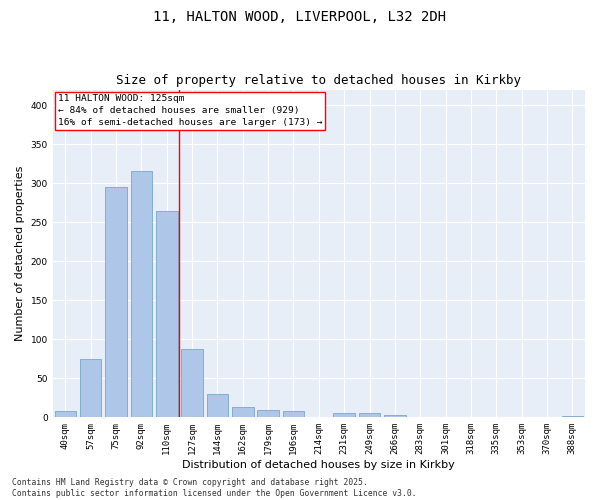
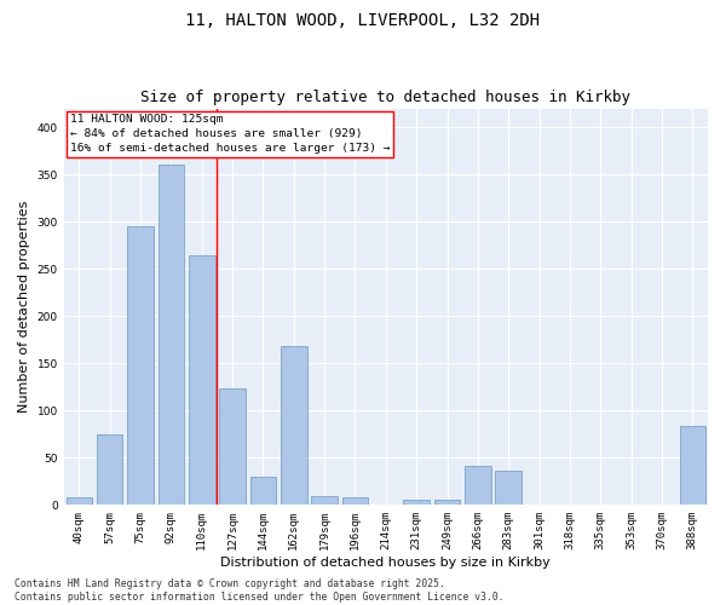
92sqm: 315 -> 360
127sqm: 88 -> 124
162sqm: 13 -> 168
266sqm: 3 -> 42
283sqm: 1 -> 36
388sqm: 2 -> 84
